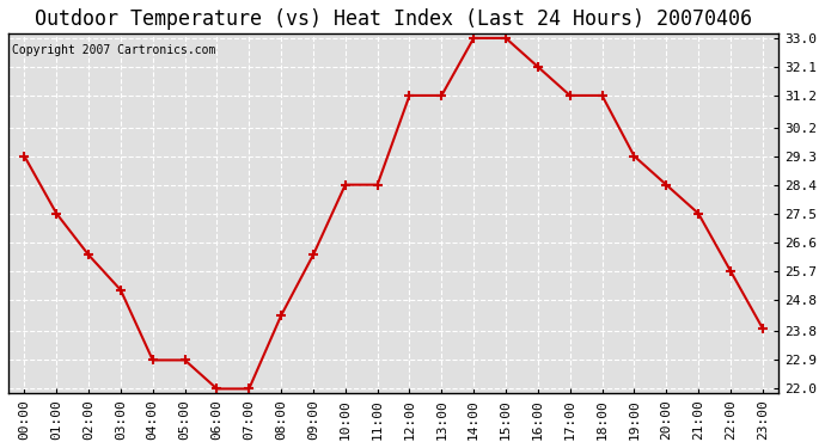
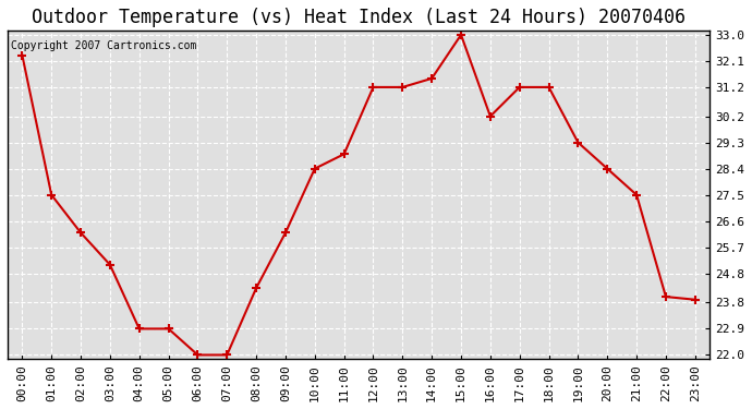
00:00: 29.3 -> 32.3
11:00: 28.4 -> 28.9
14:00: 33.0 -> 31.5
16:00: 32.1 -> 30.2
22:00: 25.7 -> 24.0
